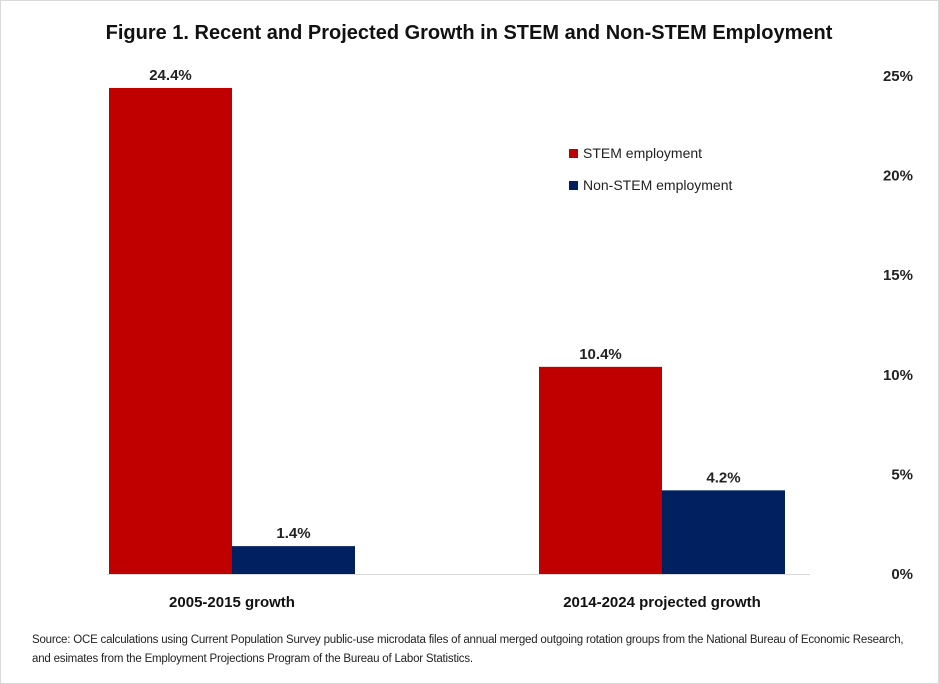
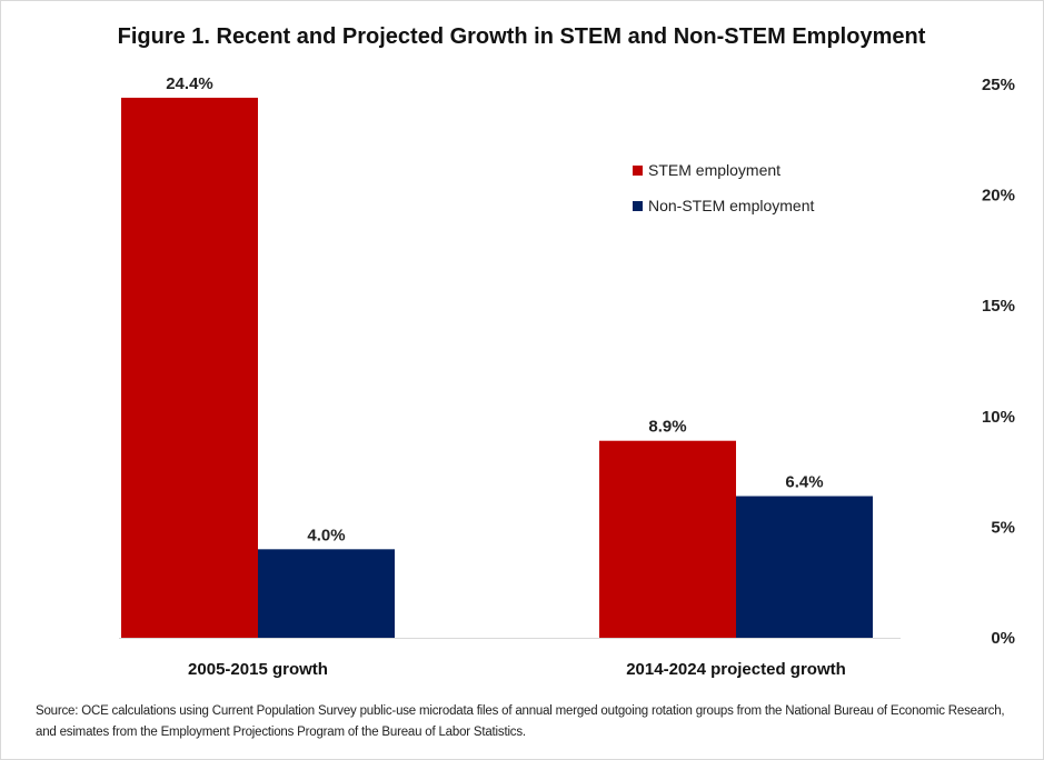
Non-STEM employment/2005-2015 growth: 1.4% -> 4.0%
STEM employment/2014-2024 projected growth: 10.4% -> 8.9%
Non-STEM employment/2014-2024 projected growth: 4.2% -> 6.4%
